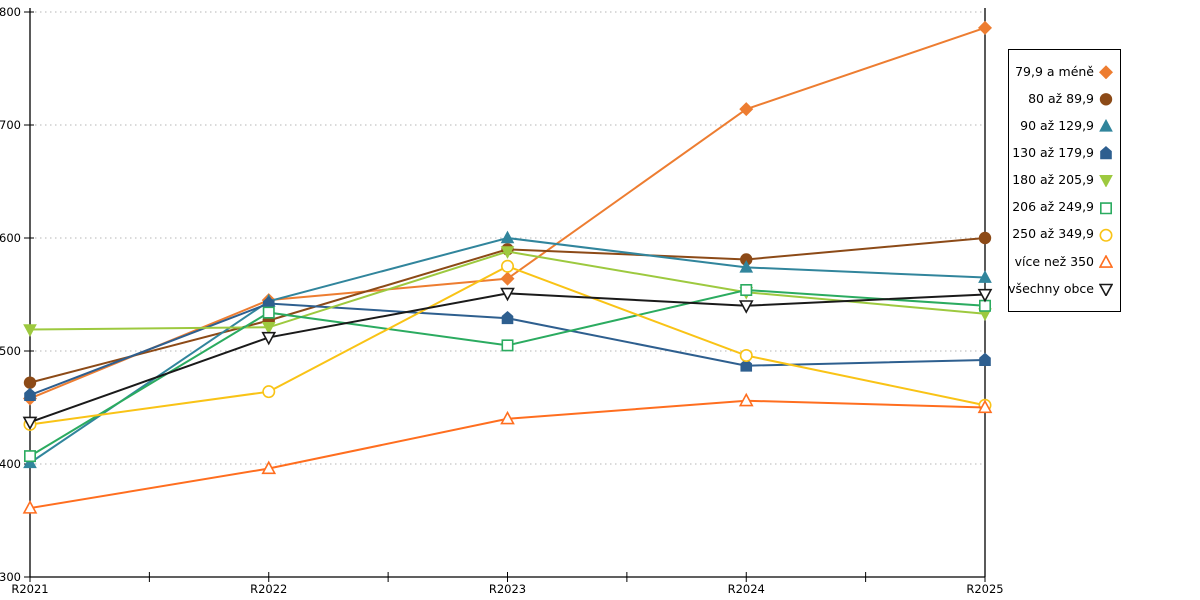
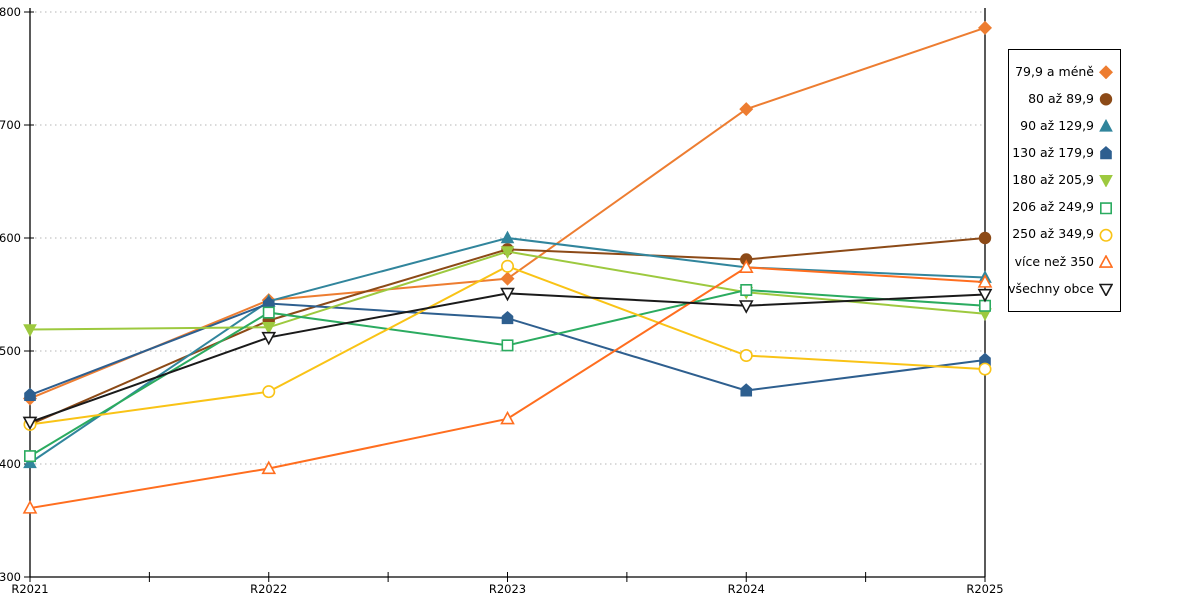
80 až 89,9/R2021: 472 -> 435
130 až 179,9/R2024: 487 -> 465
více než 350/R2024: 456 -> 574
250 až 349,9/R2025: 452 -> 484
více než 350/R2025: 450 -> 561
